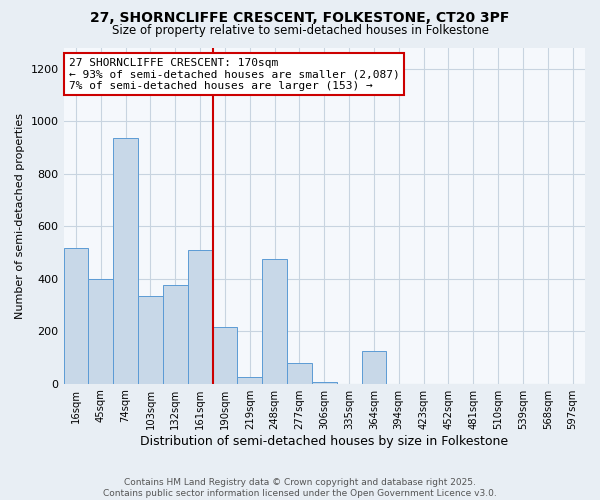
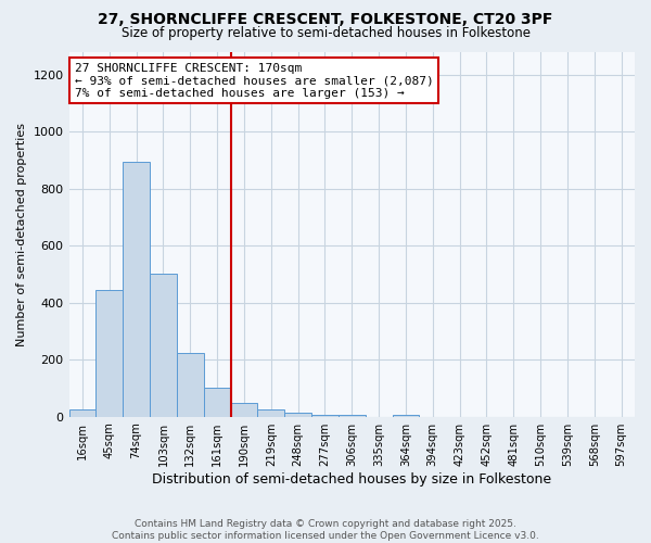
16sqm: 515 -> 25
45sqm: 400 -> 445
74sqm: 935 -> 895
103sqm: 335 -> 500
132sqm: 375 -> 225
161sqm: 510 -> 100
190sqm: 215 -> 50
248sqm: 475 -> 15
277sqm: 80 -> 5
364sqm: 125 -> 5
